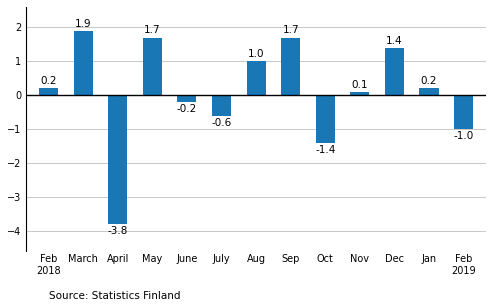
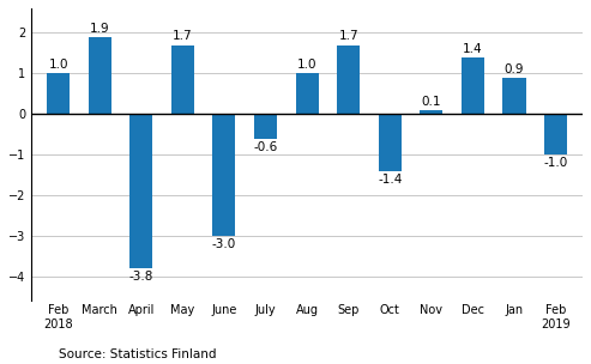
Feb 2018: 0.2 -> 1.0
June: -0.2 -> -3.0
Jan: 0.2 -> 0.9
